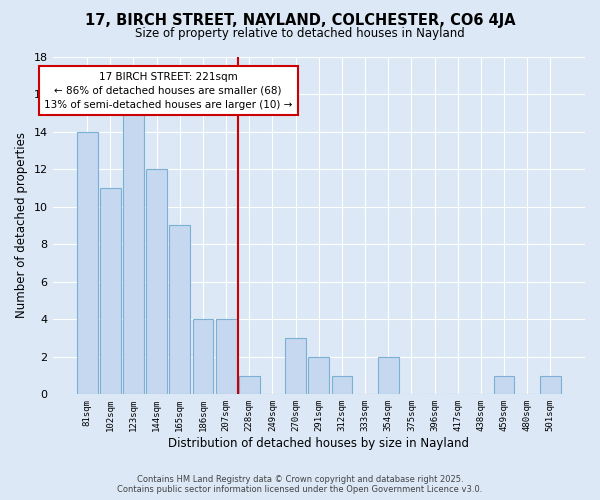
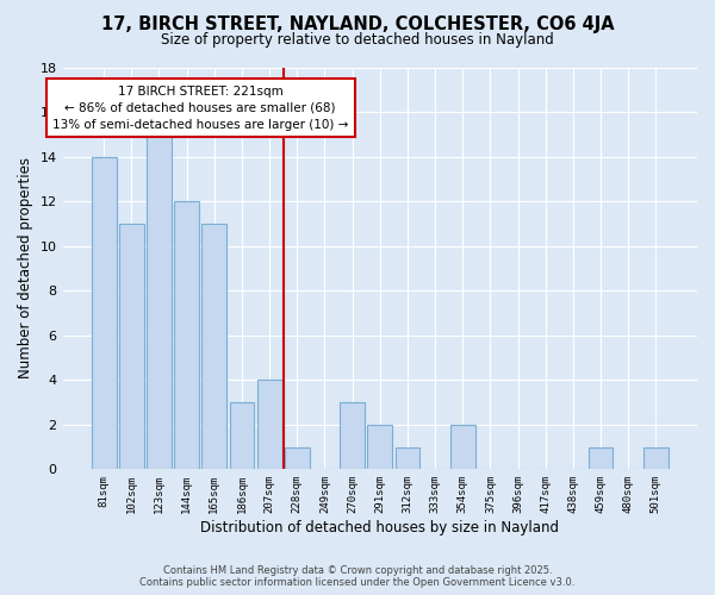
165sqm: 9 -> 11
186sqm: 4 -> 3
